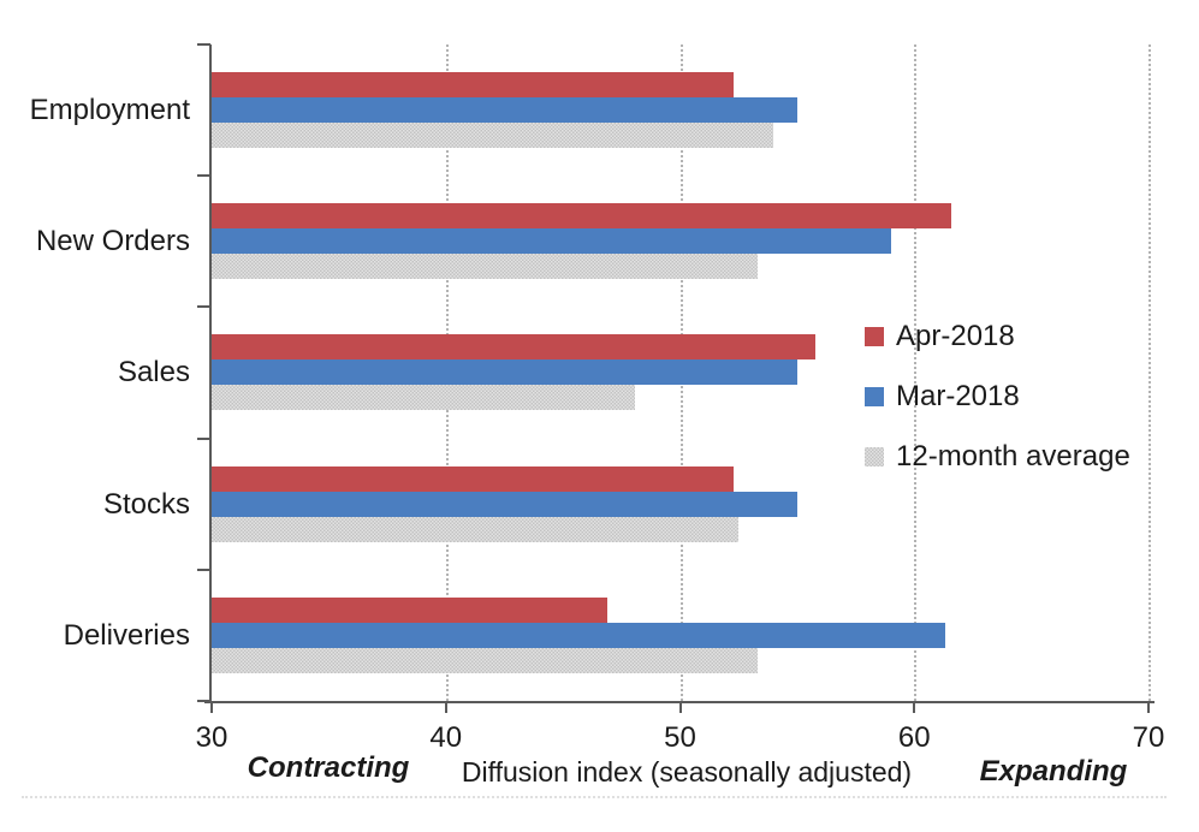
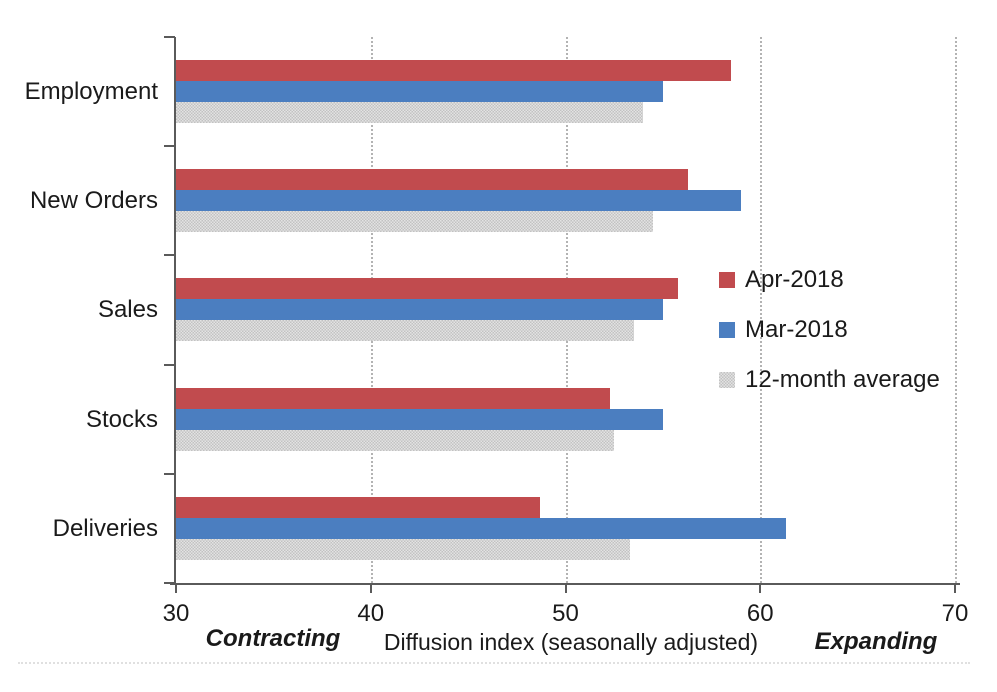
Apr-2018/Employment: 52.3 -> 58.5
Apr-2018/New Orders: 61.6 -> 56.3
12-month average/New Orders: 53.3 -> 54.5
12-month average/Sales: 48.1 -> 53.5
Apr-2018/Deliveries: 46.9 -> 48.7
